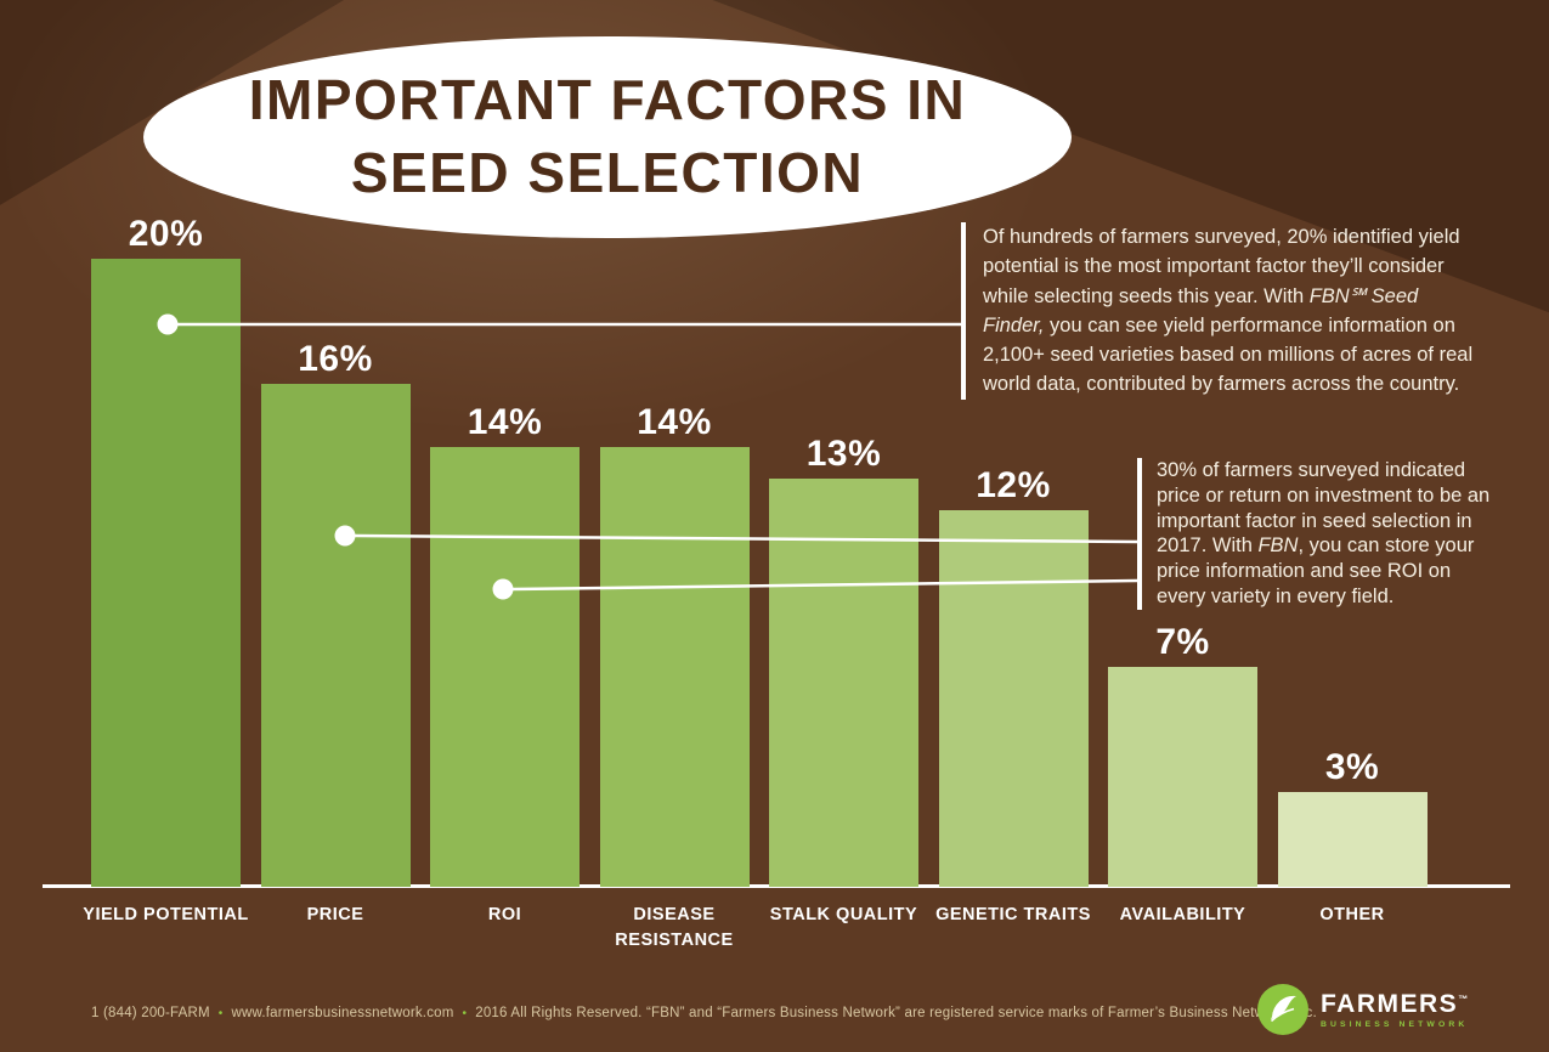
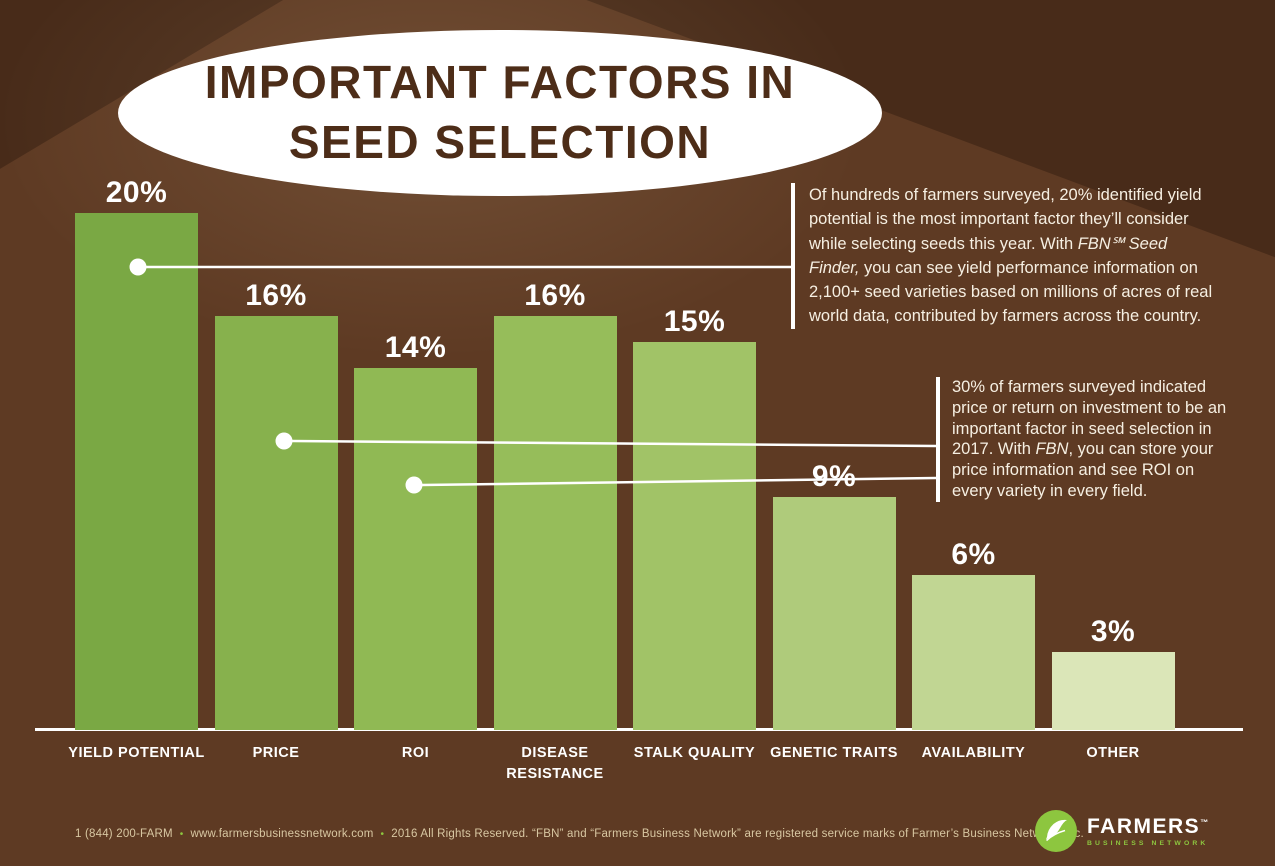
DISEASE RESISTANCE: 14% -> 16%
STALK QUALITY: 13% -> 15%
GENETIC TRAITS: 12% -> 9%
AVAILABILITY: 7% -> 6%
